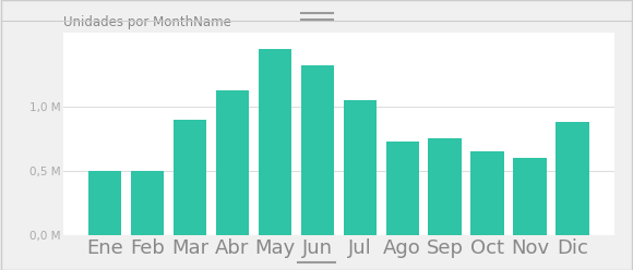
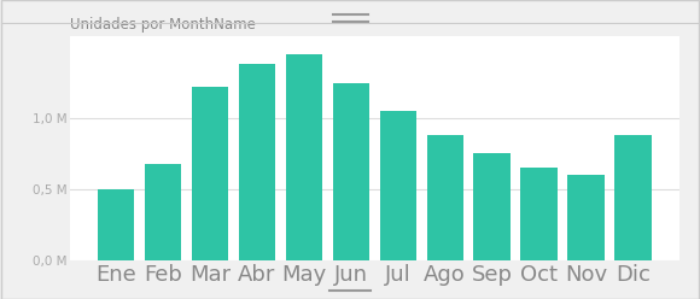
Feb: 0,50 M -> 0,68 M
Mar: 0,90 M -> 1,22 M
Abr: 1,13 M -> 1,38 M
Jun: 1,32 M -> 1,25 M
Ago: 0,73 M -> 0,88 M
